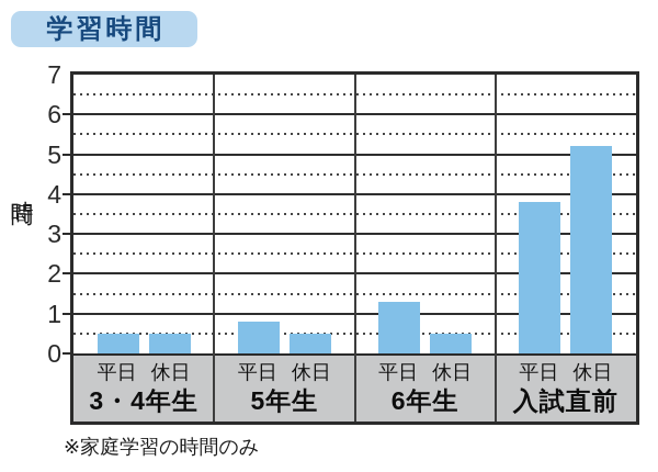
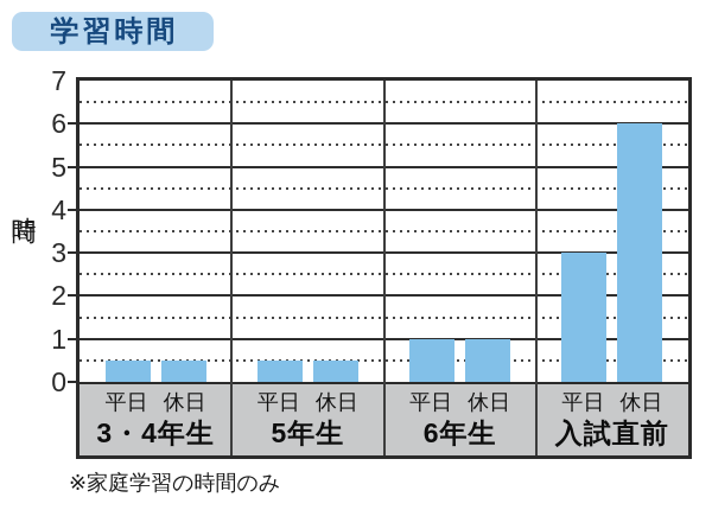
平日/5年生: 0.8 -> 0.5
平日/6年生: 1.3 -> 1.0
休日/6年生: 0.5 -> 1.0
平日/入試直前: 3.8 -> 3.0
休日/入試直前: 5.2 -> 6.0
